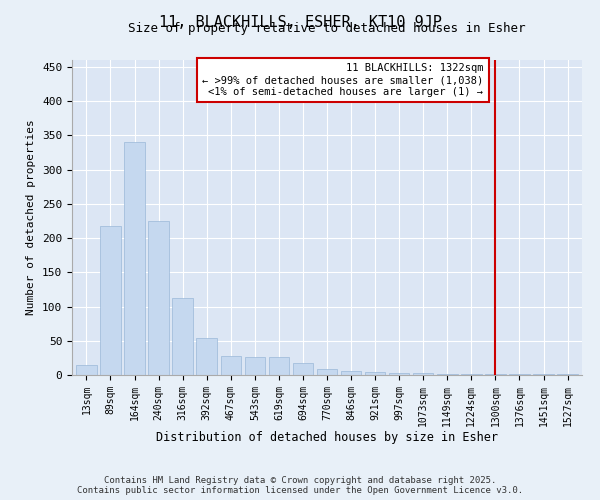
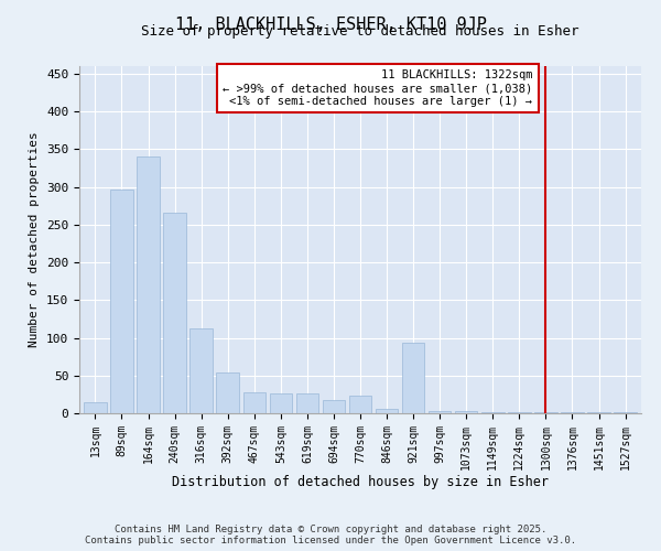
89sqm: 218 -> 296
240sqm: 225 -> 266
770sqm: 9 -> 24
921sqm: 4 -> 94
